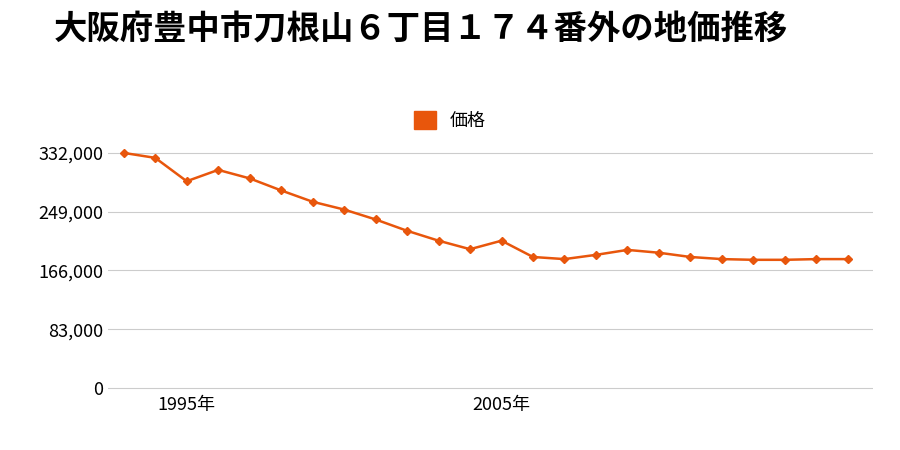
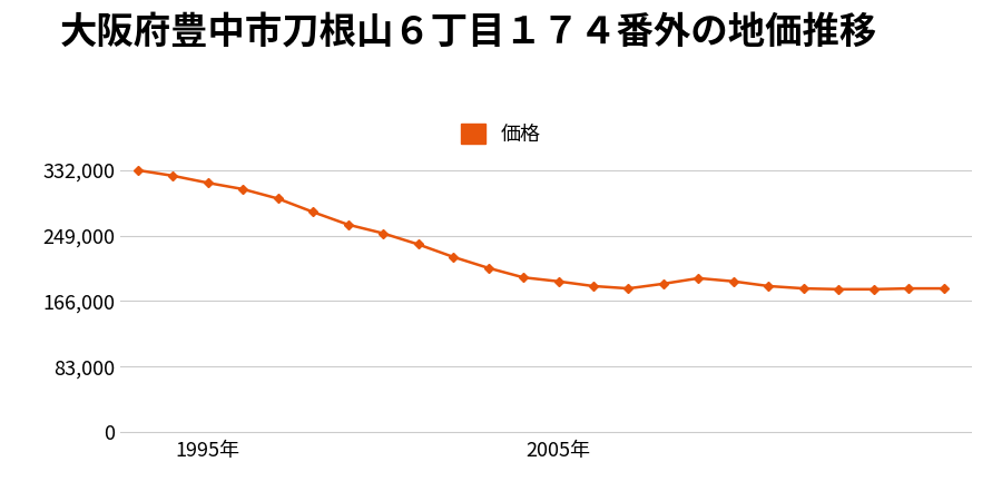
1995年: 292,000 -> 316,000
2005年: 208,000 -> 191,000
